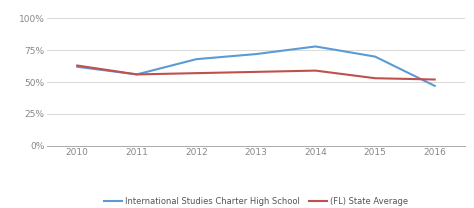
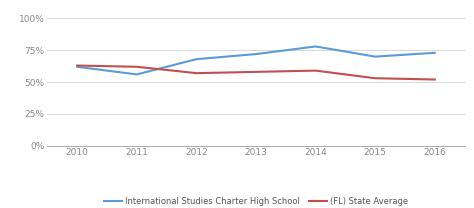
(FL) State Average/2011: 56% -> 62%
International Studies Charter High School/2016: 47% -> 73%
